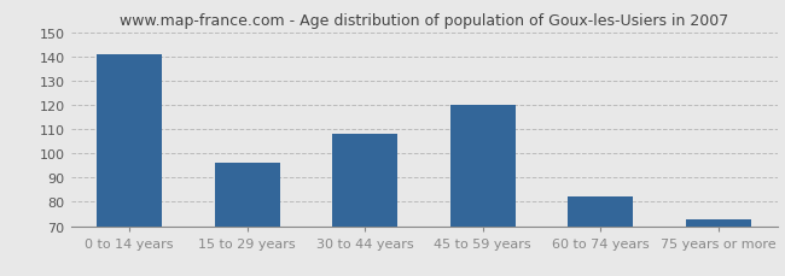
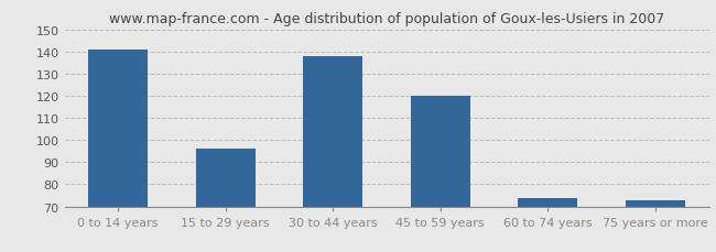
30 to 44 years: 108 -> 138
60 to 74 years: 82 -> 74
